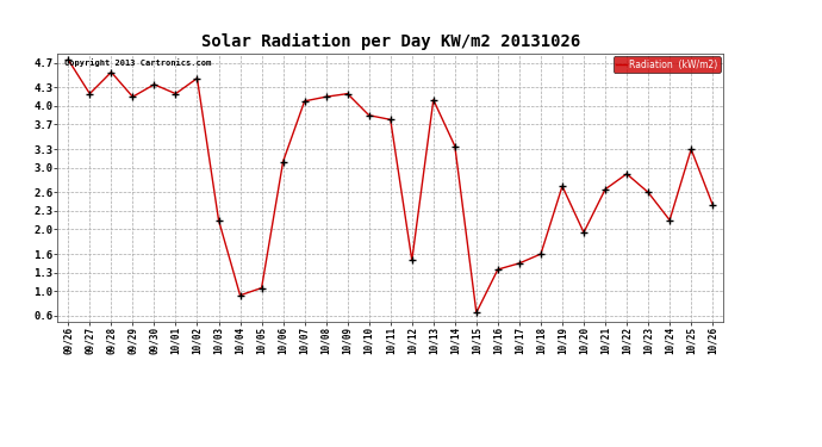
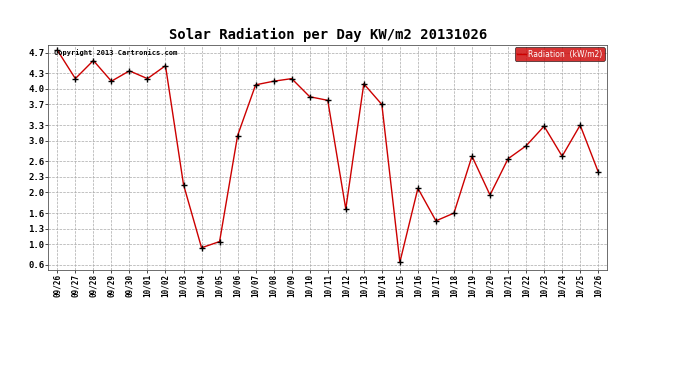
10/12: 1.50 -> 1.68
10/14: 3.35 -> 3.70
10/16: 1.35 -> 2.08
10/23: 2.60 -> 3.28
10/24: 2.15 -> 2.70
